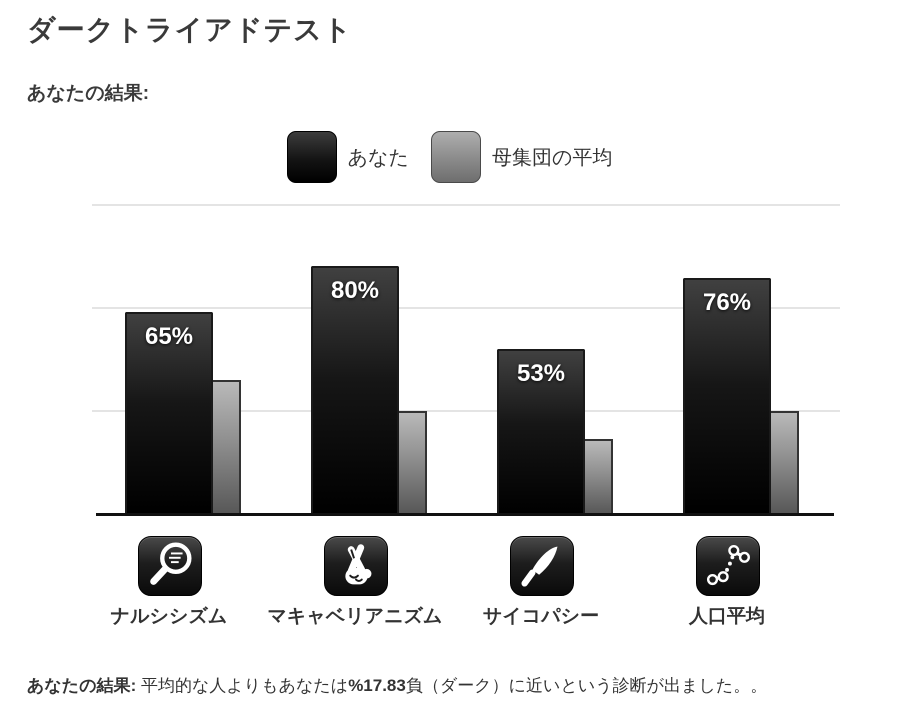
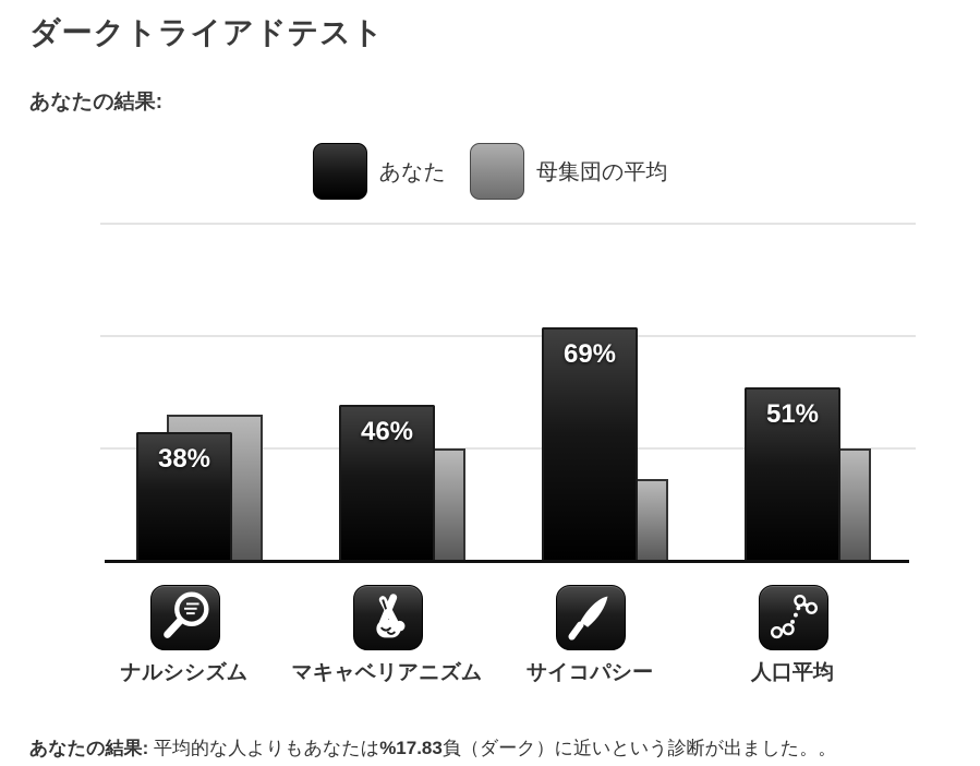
あなた/ナルシシズム: 65% -> 38%
あなた/マキャベリアニズム: 80% -> 46%
あなた/サイコパシー: 53% -> 69%
あなた/人口平均: 76% -> 51%
